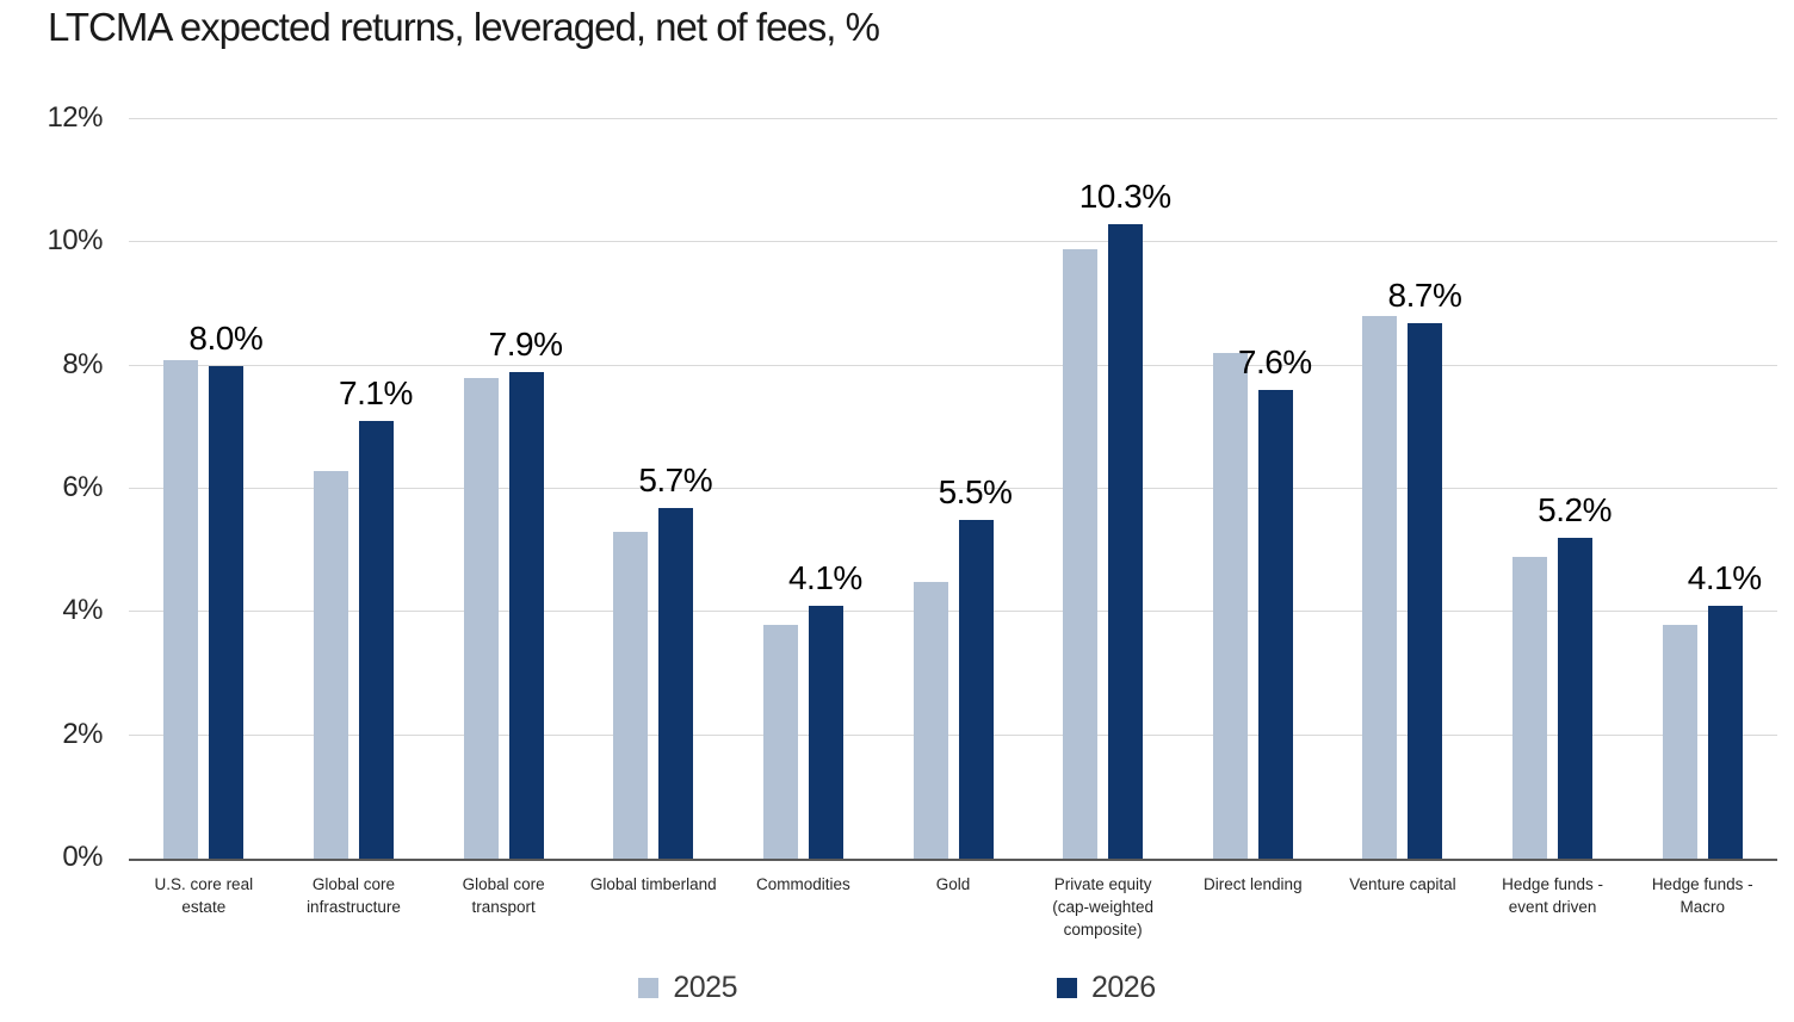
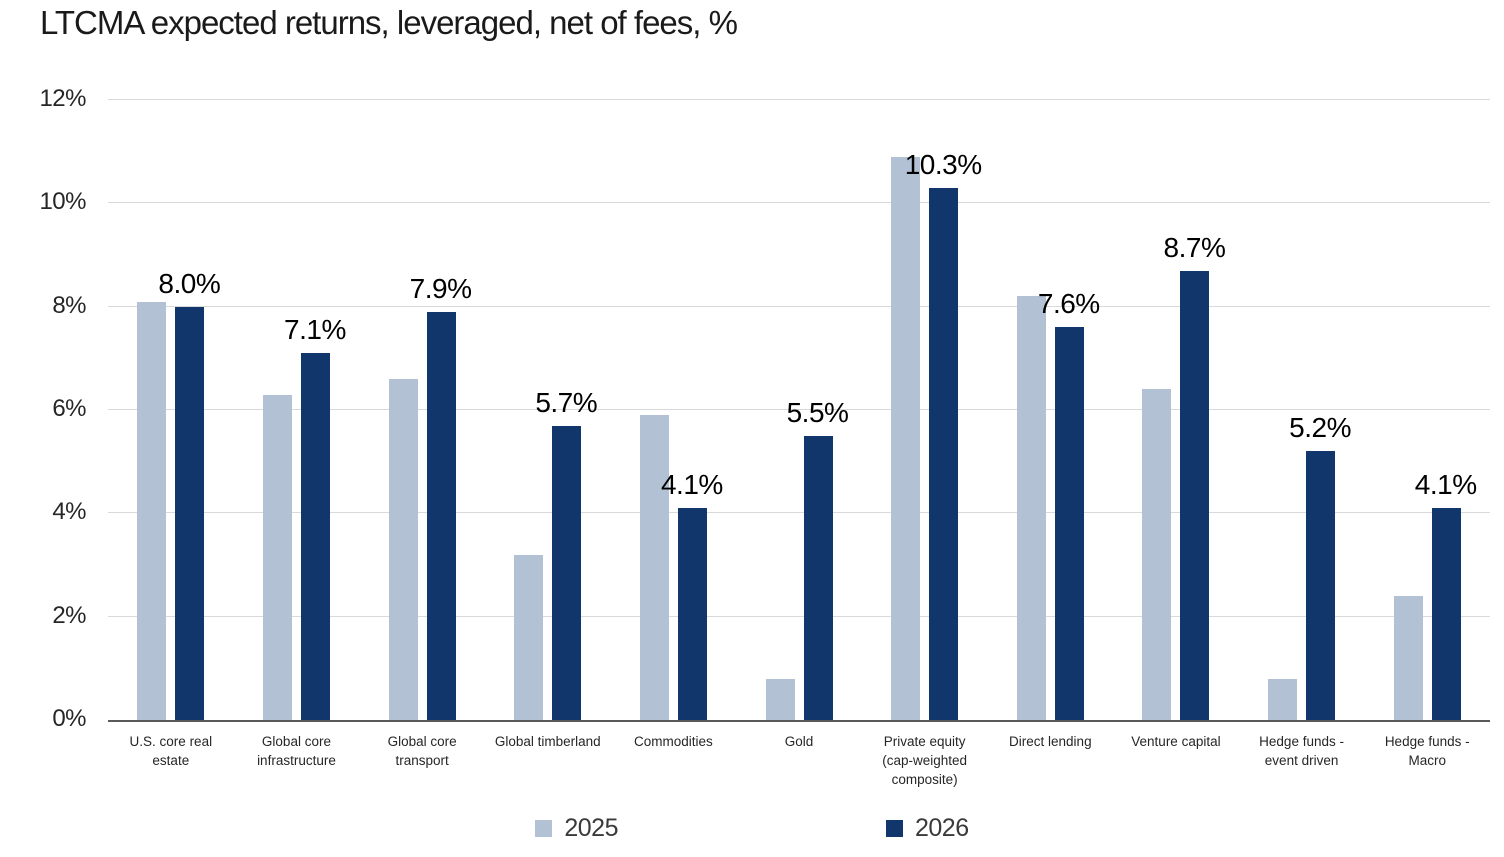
2025/Global core transport: 7.8% -> 6.6%
2025/Global timberland: 5.3% -> 3.2%
2025/Commodities: 3.8% -> 5.9%
2025/Gold: 4.5% -> 0.8%
2025/Private equity (cap-weighted composite): 9.9% -> 10.9%
2025/Venture capital: 8.8% -> 6.4%
2025/Hedge funds - event driven: 4.9% -> 0.8%
2025/Hedge funds - Macro: 3.8% -> 2.4%
